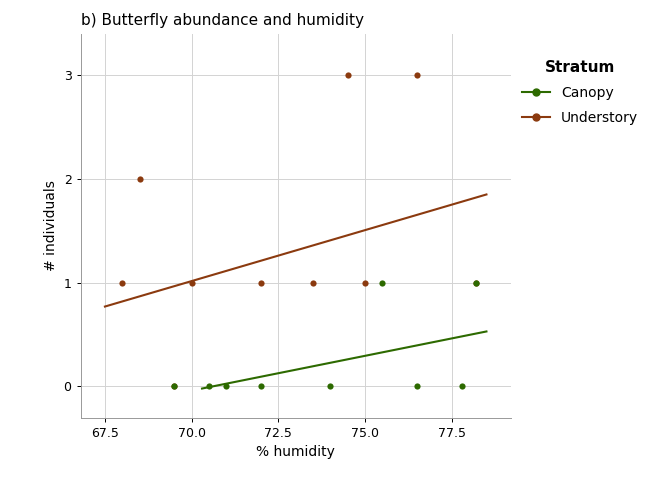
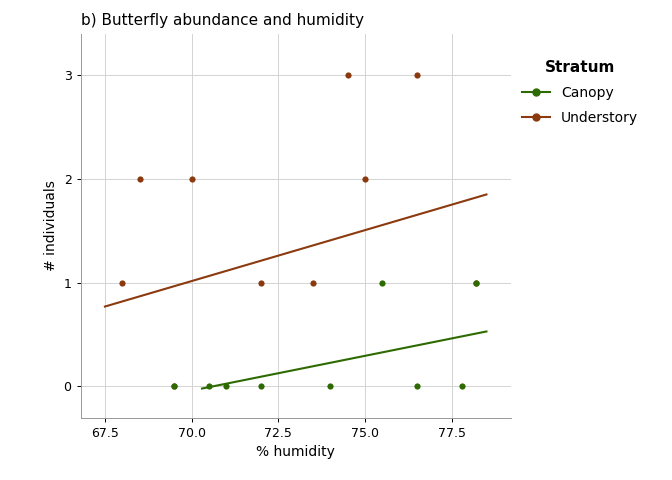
Understory/70.0: 1 -> 2
Understory/75.0: 1 -> 2
